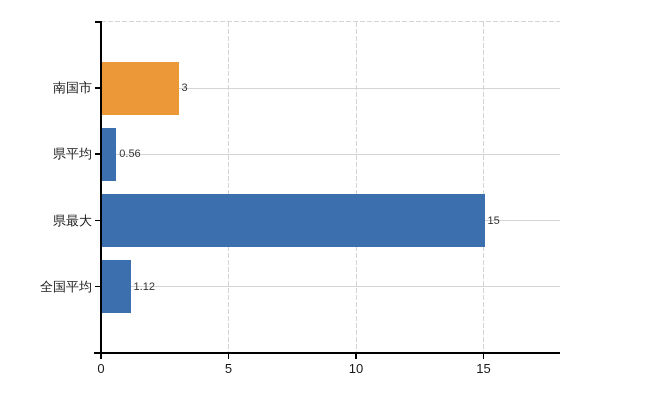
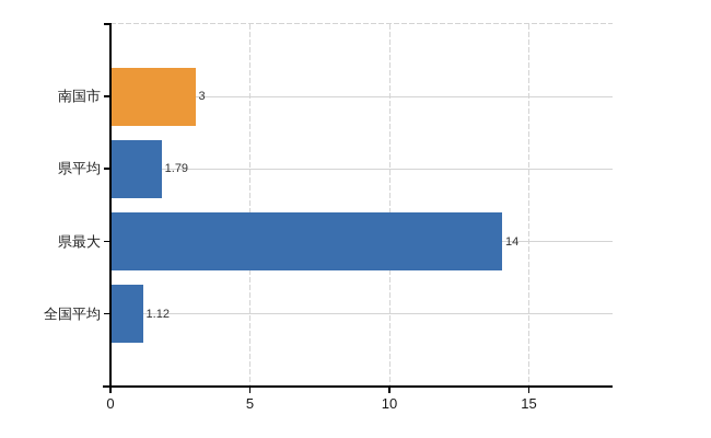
県平均: 0.56 -> 1.79
県最大: 15 -> 14
